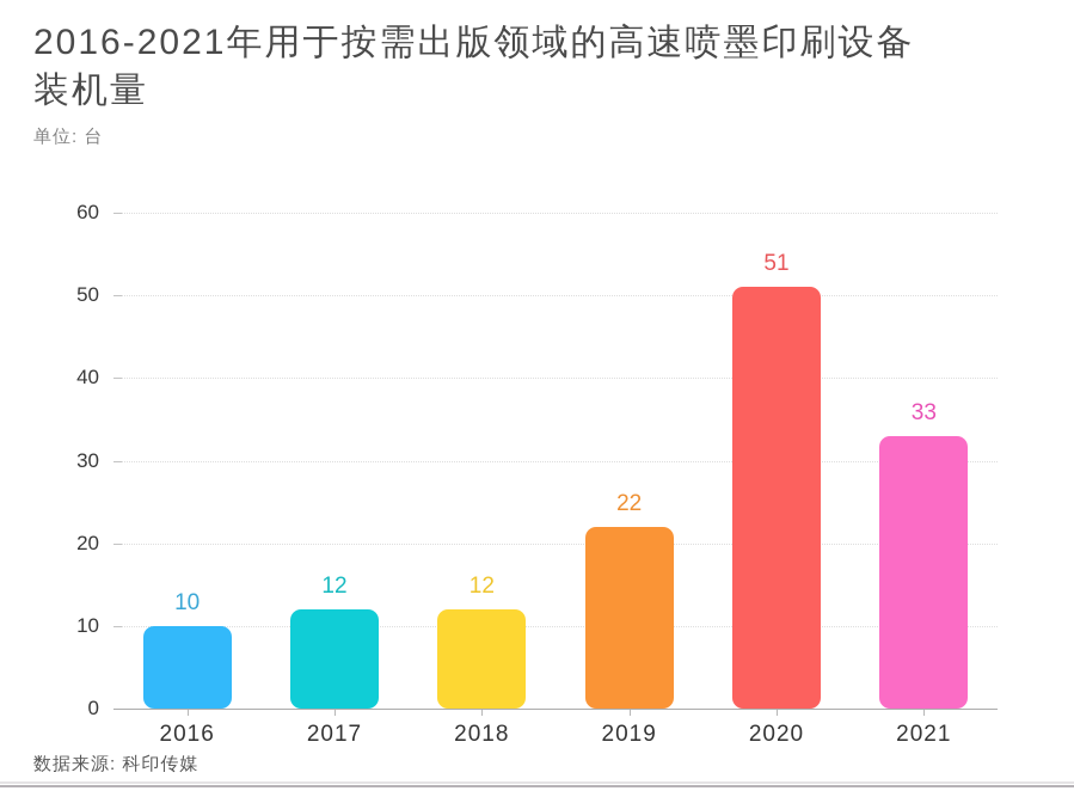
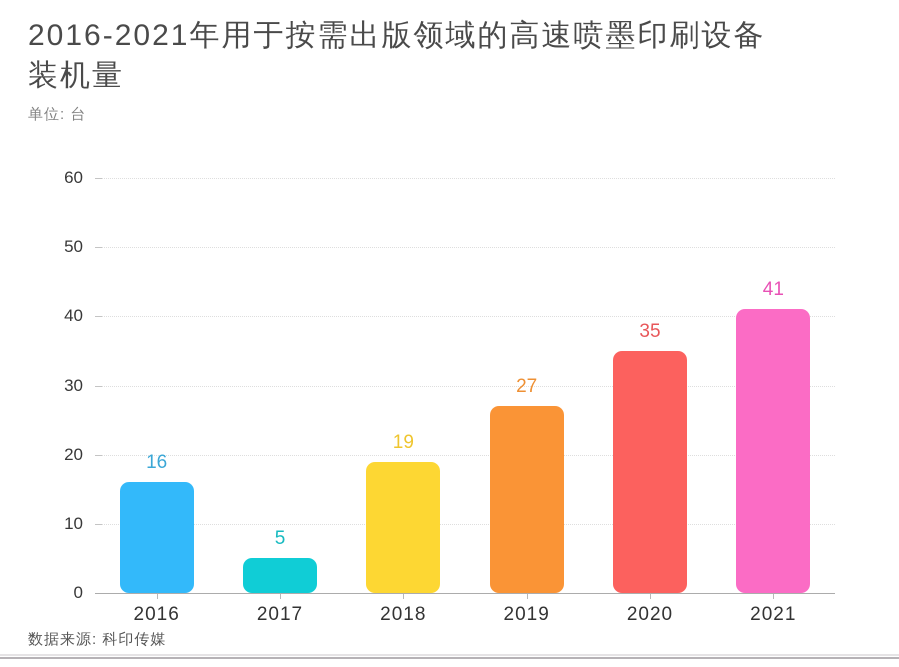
2016: 10 -> 16
2017: 12 -> 5
2018: 12 -> 19
2019: 22 -> 27
2020: 51 -> 35
2021: 33 -> 41
